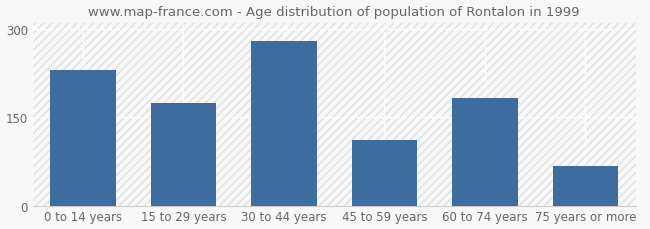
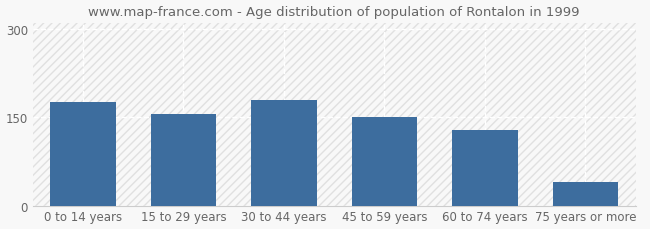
0 to 14 years: 230 -> 175
15 to 29 years: 174 -> 155
30 to 44 years: 280 -> 180
45 to 59 years: 112 -> 150
60 to 74 years: 182 -> 128
75 years or more: 68 -> 40
